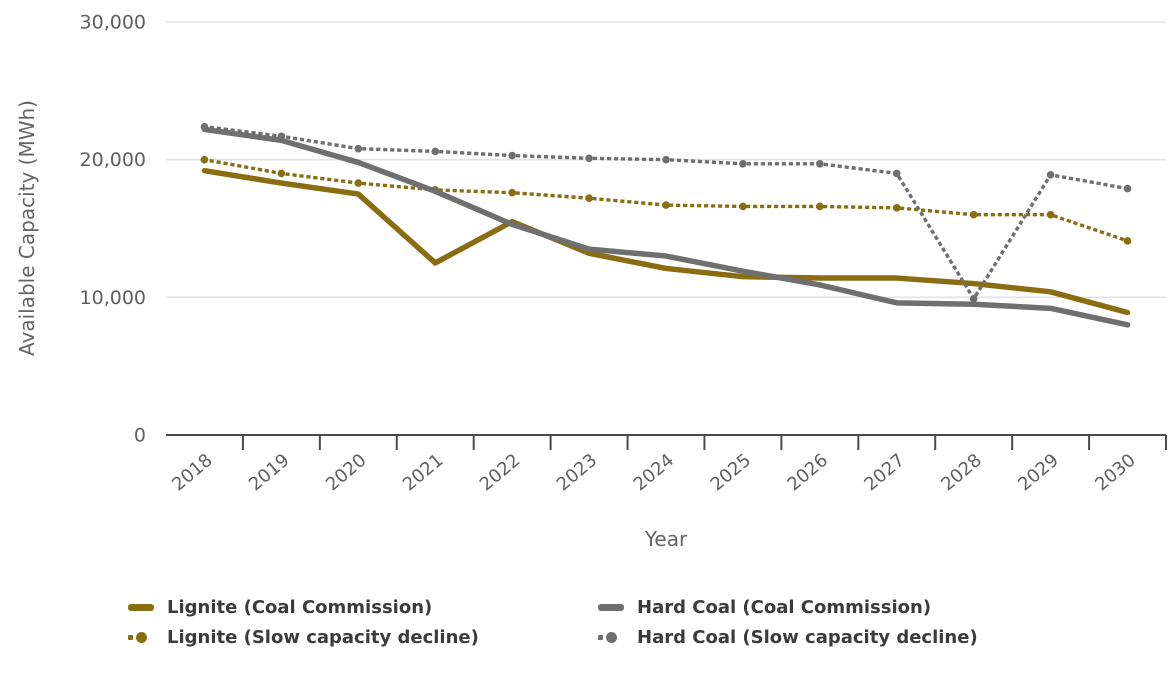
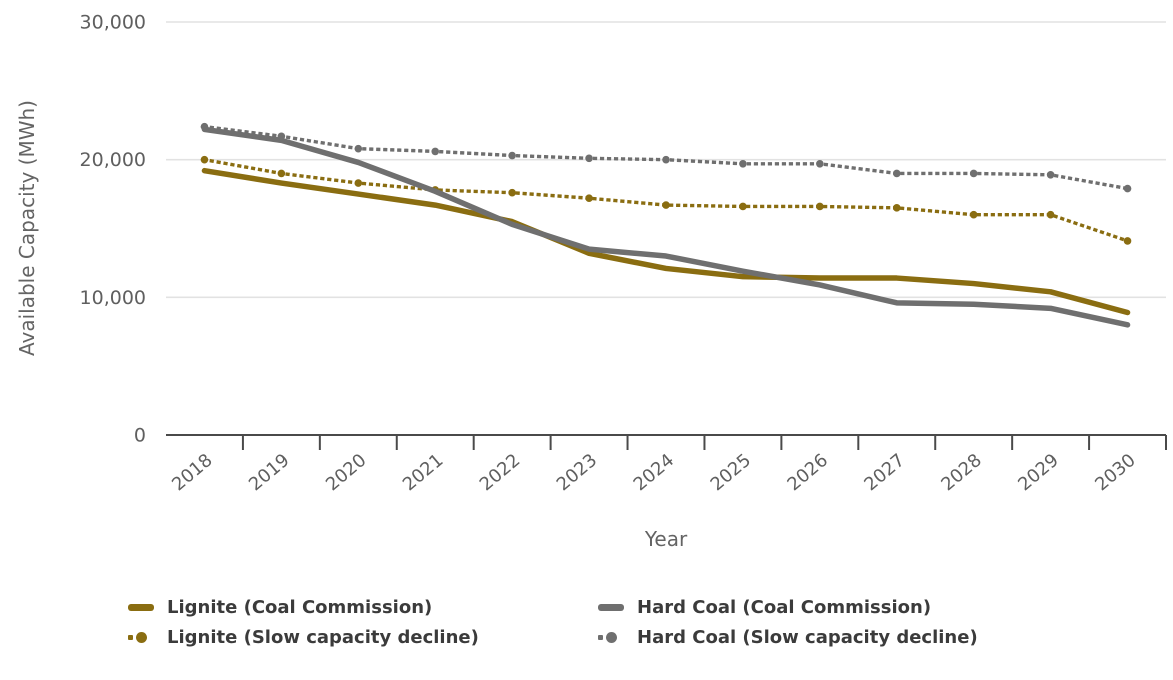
Lignite (Coal Commission)/2021: 12500 -> 16700
Hard Coal (Slow capacity decline)/2028: 9900 -> 19000
